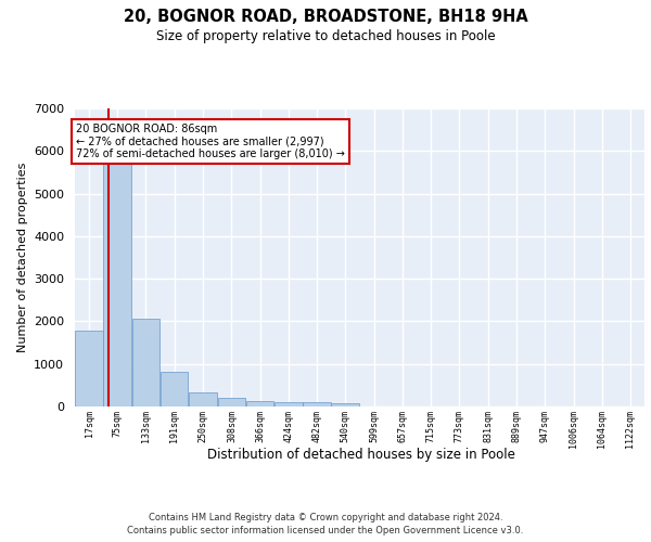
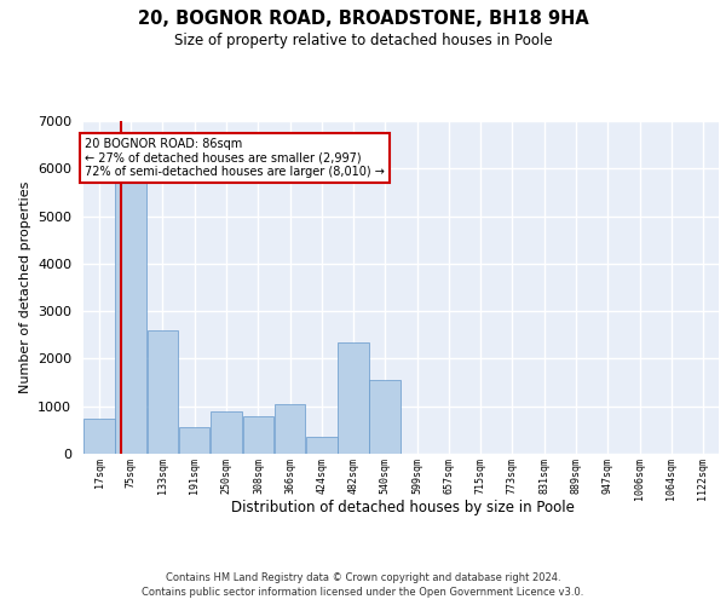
17sqm: 1780 -> 750
133sqm: 2060 -> 2600
191sqm: 820 -> 550
250sqm: 340 -> 900
308sqm: 200 -> 800
366sqm: 130 -> 1050
424sqm: 110 -> 350
482sqm: 90 -> 2350
540sqm: 70 -> 1550
